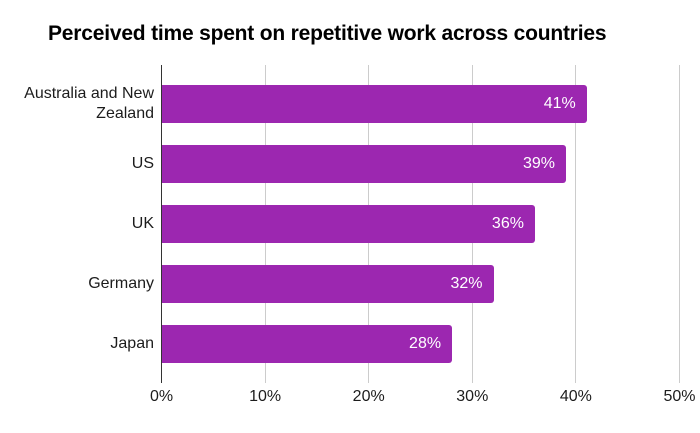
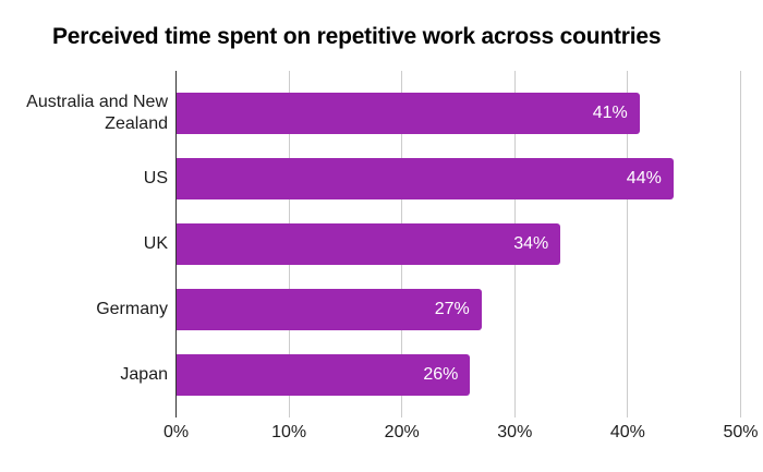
US: 39% -> 44%
UK: 36% -> 34%
Germany: 32% -> 27%
Japan: 28% -> 26%
